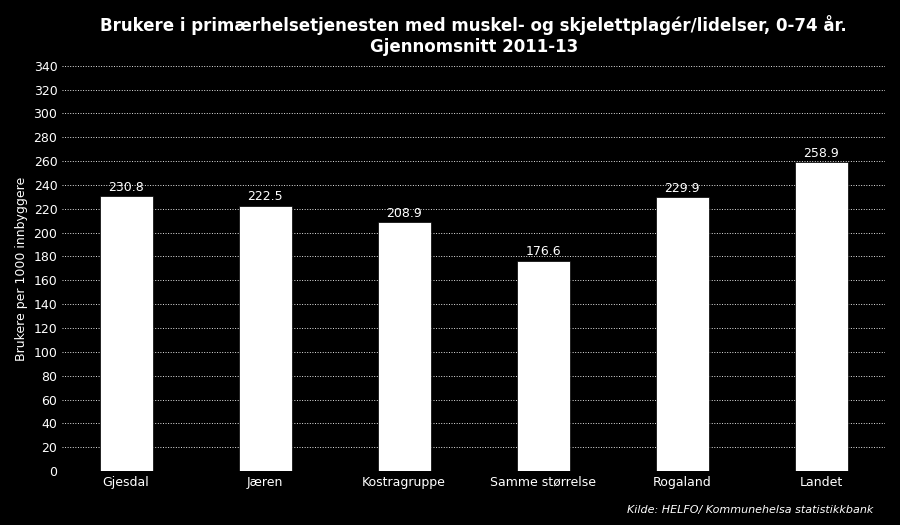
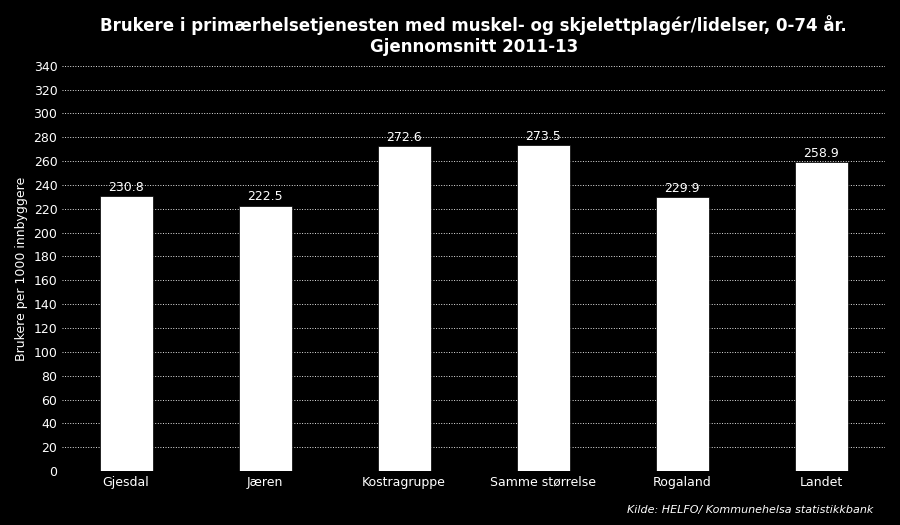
Kostragruppe: 208.9 -> 272.6
Samme størrelse: 176.6 -> 273.5
